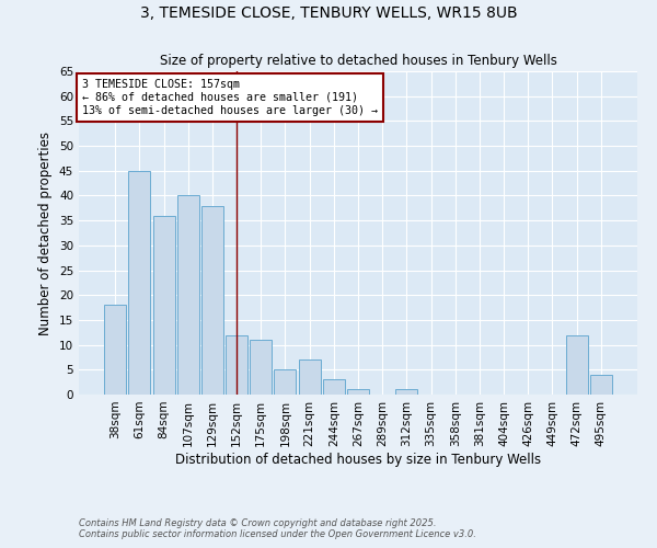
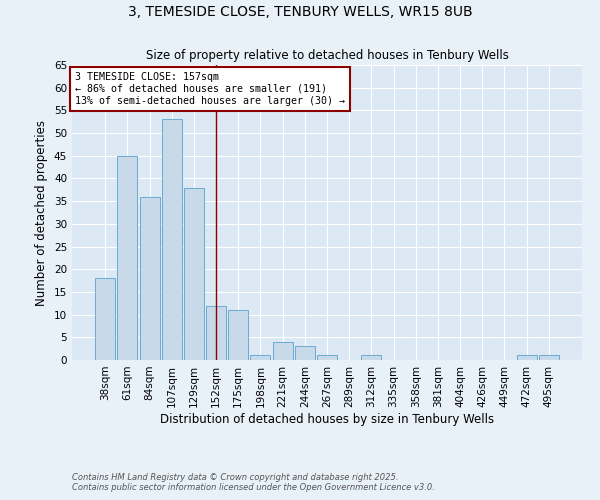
107sqm: 40 -> 53
198sqm: 5 -> 1
221sqm: 7 -> 4
472sqm: 12 -> 1
495sqm: 4 -> 1
